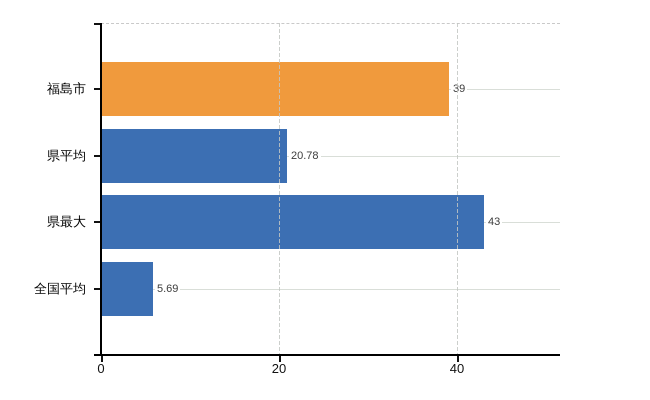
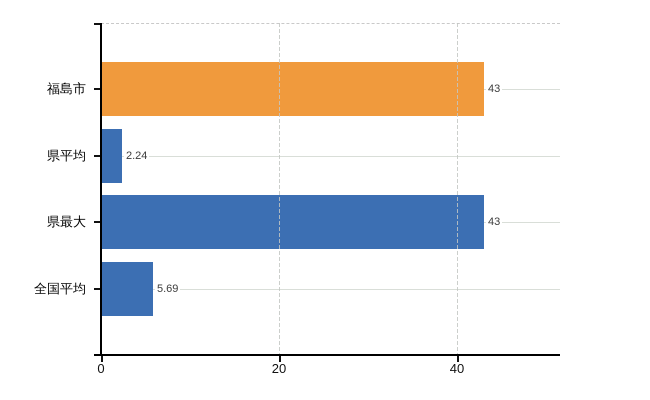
福島市: 39 -> 43
県平均: 20.78 -> 2.24
